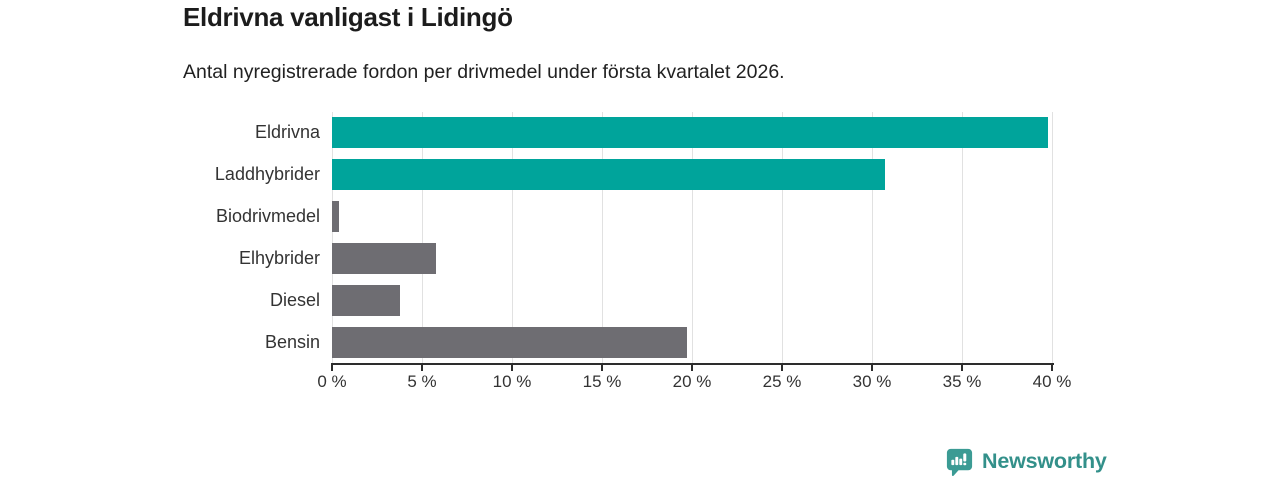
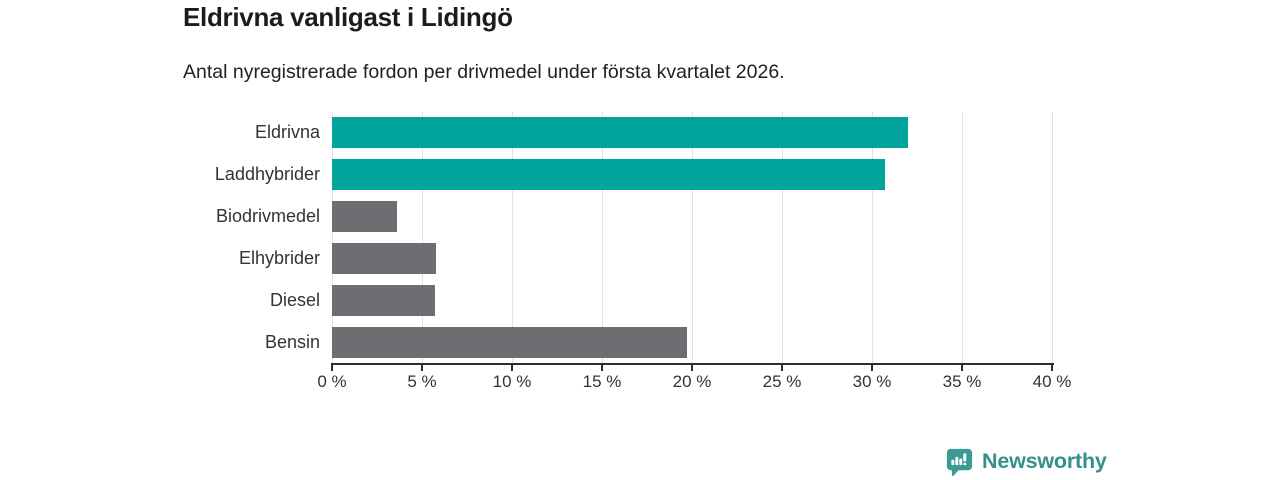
Eldrivna: 39.8% -> 32.0%
Biodrivmedel: 0.4% -> 3.6%
Diesel: 3.8% -> 5.7%
